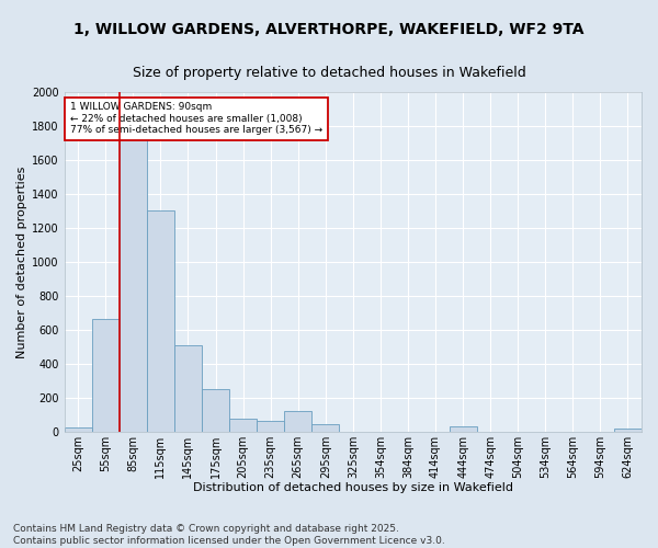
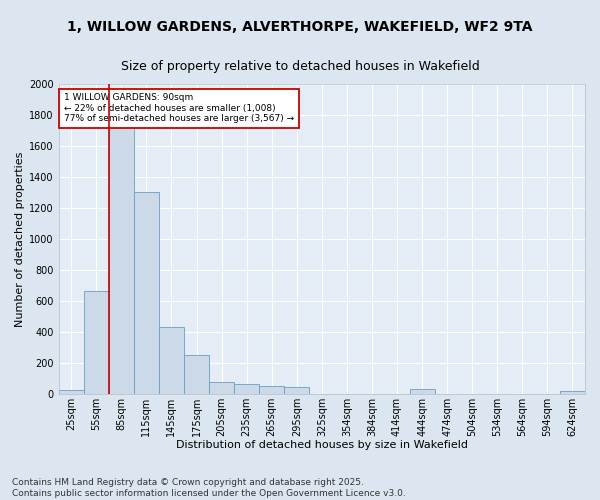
145sqm: 510 -> 430
265sqm: 120 -> 50
